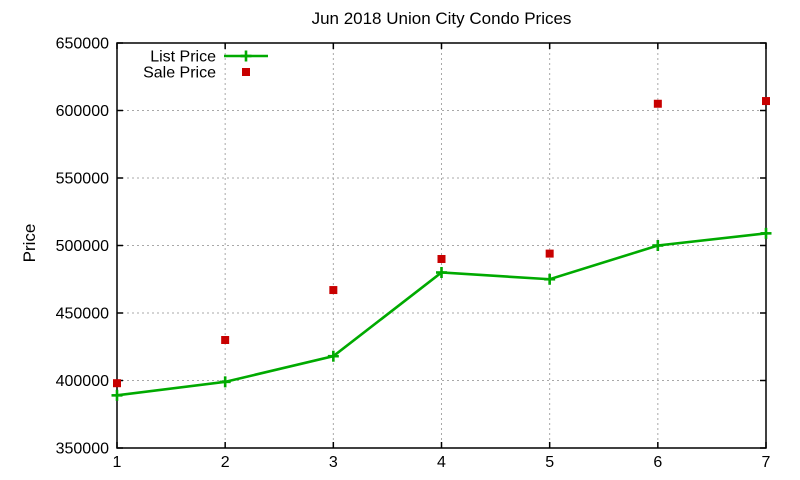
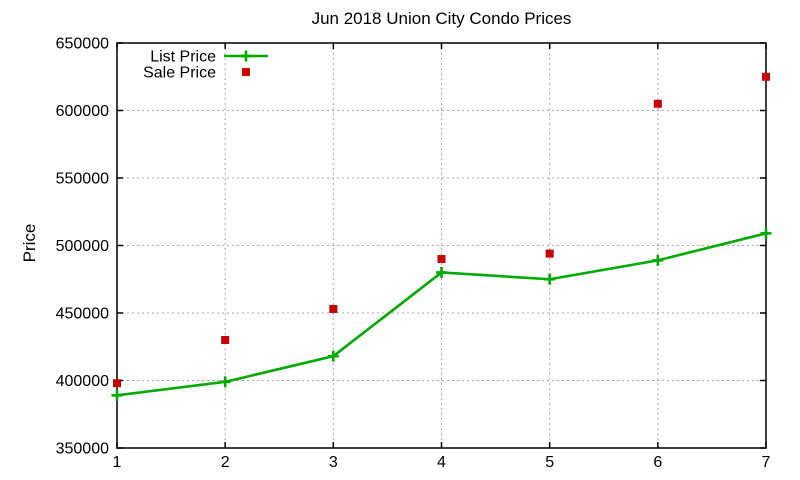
Sale Price/3: 467000 -> 453000
List Price/6: 500000 -> 489000
Sale Price/7: 607000 -> 625000
